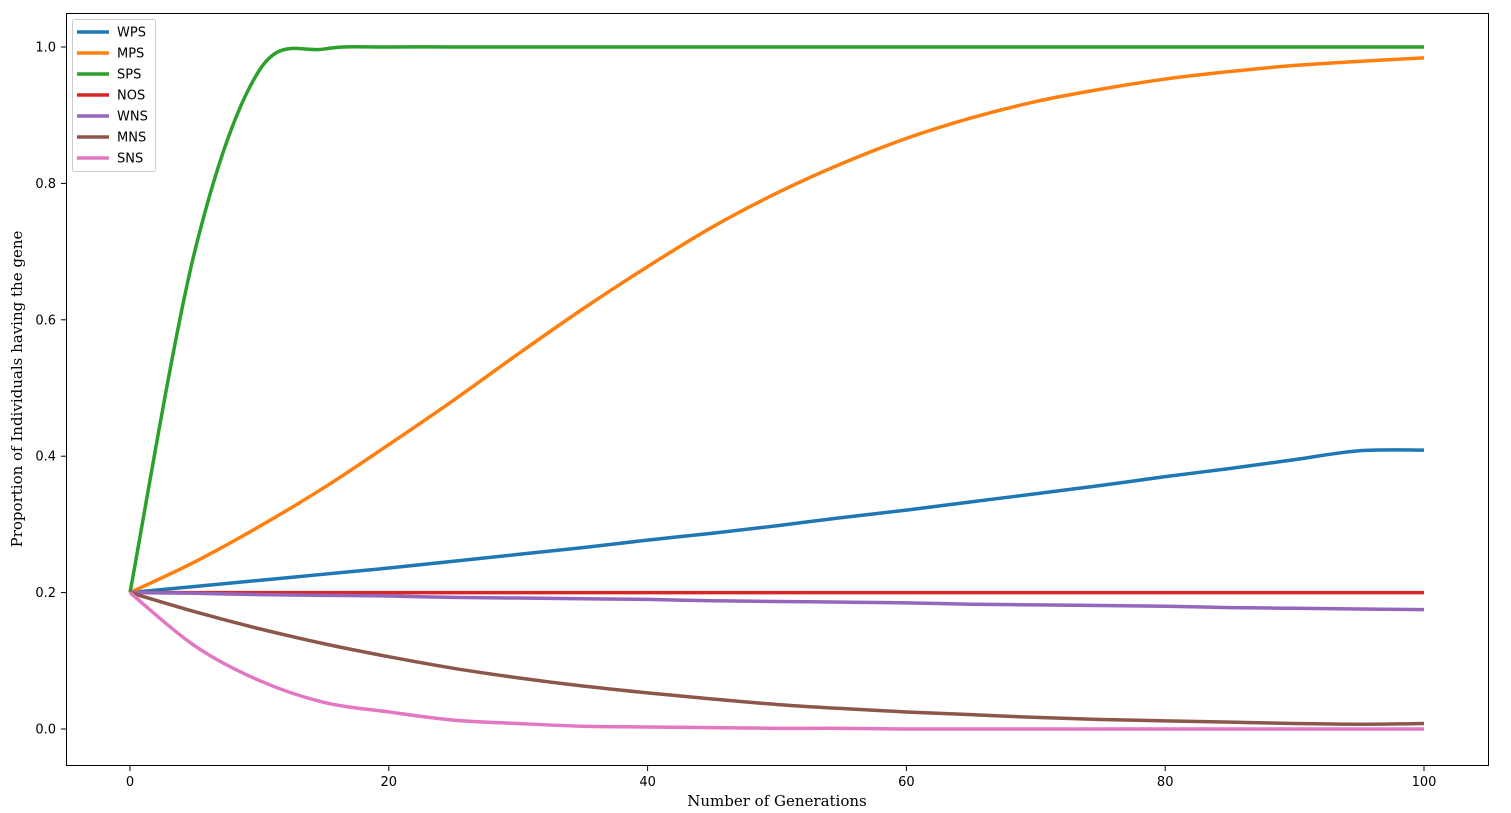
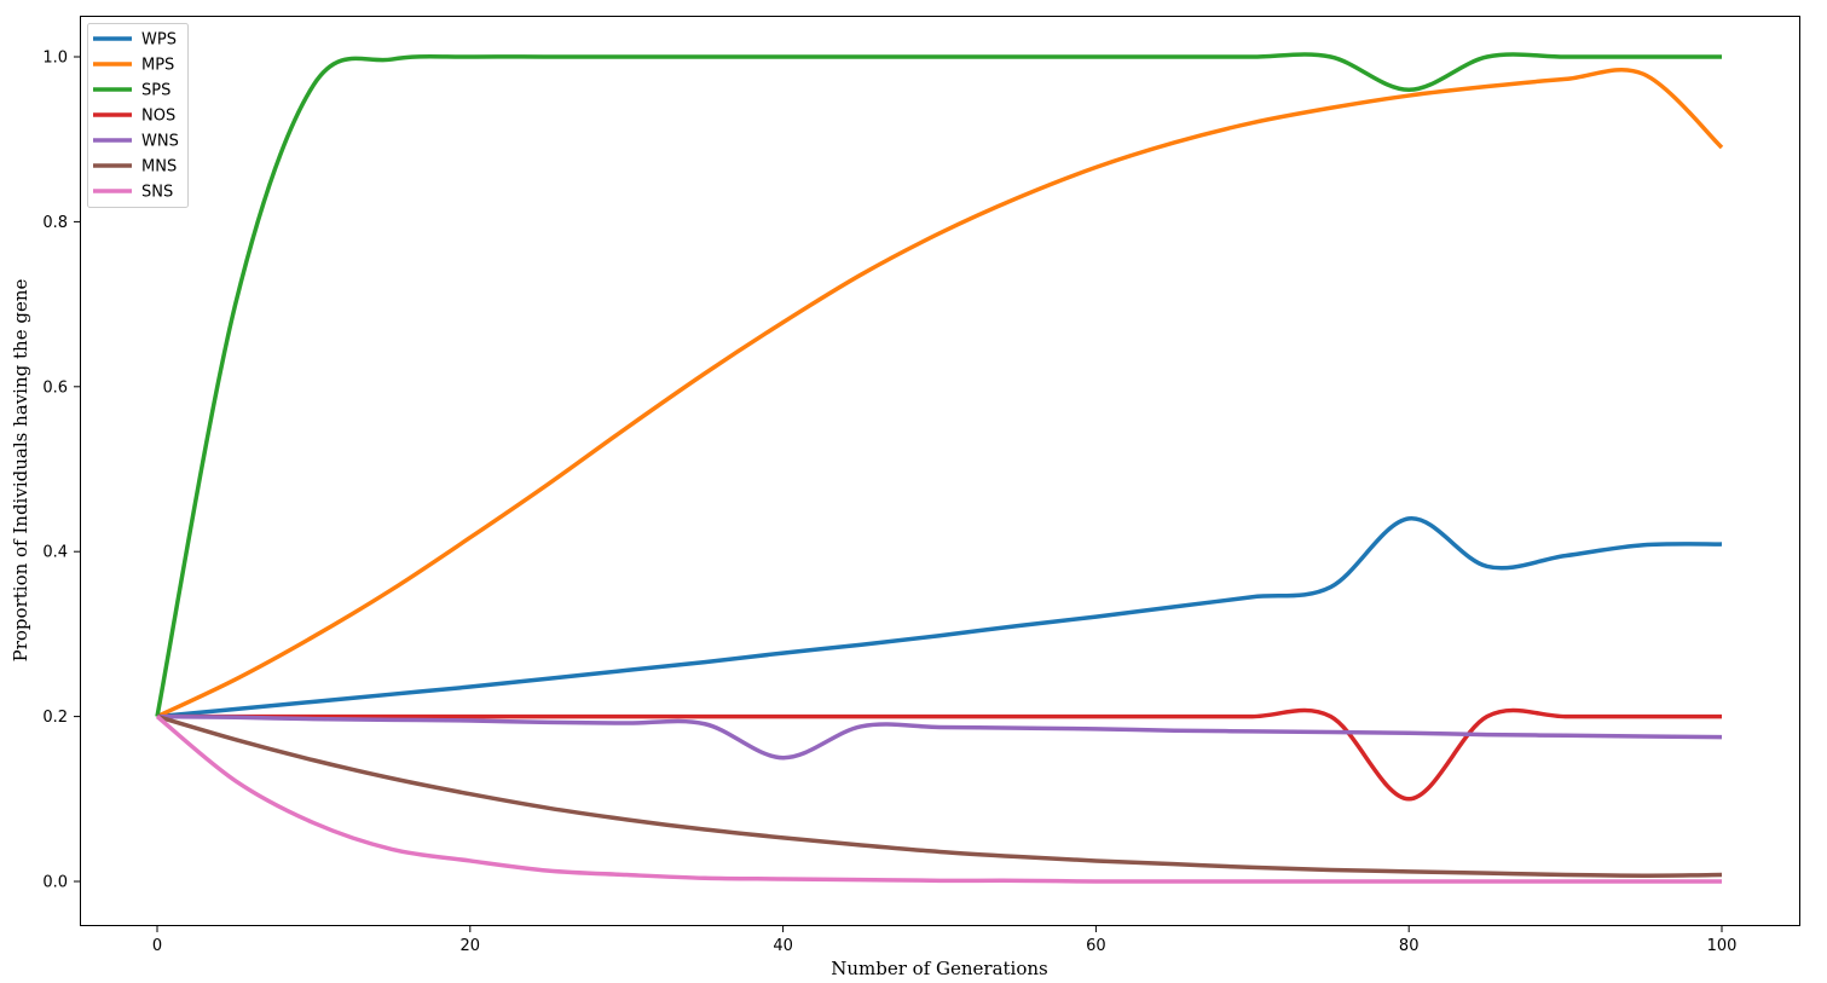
WNS/40: 0.19 -> 0.15
WPS/80: 0.37 -> 0.44
SPS/80: 1.00 -> 0.96
NOS/80: 0.2 -> 0.1
MPS/100: 0.98 -> 0.89
